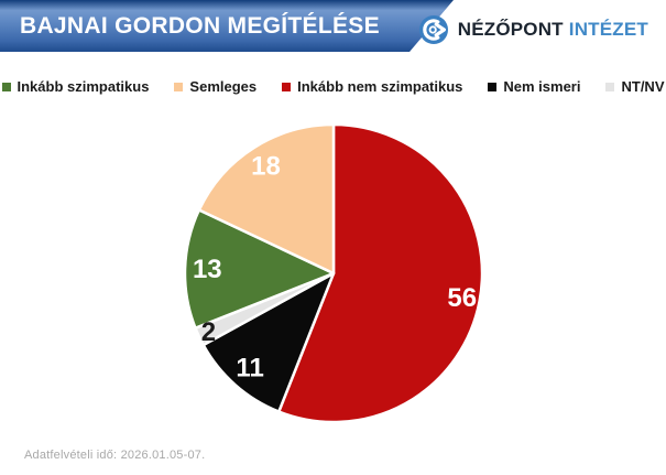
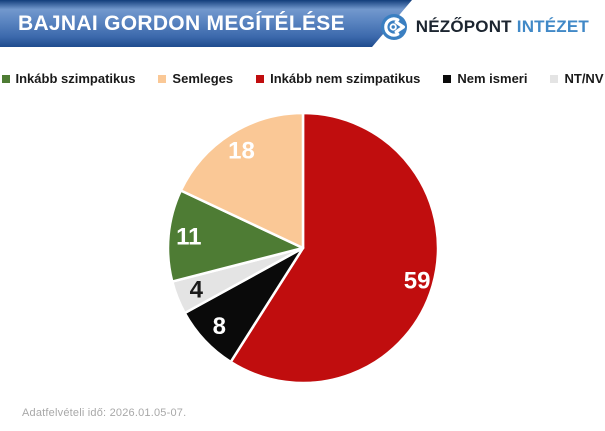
Inkább nem szimpatikus: 56 -> 59
Nem ismeri: 11 -> 8
NT/NV: 2 -> 4
Inkább szimpatikus: 13 -> 11
